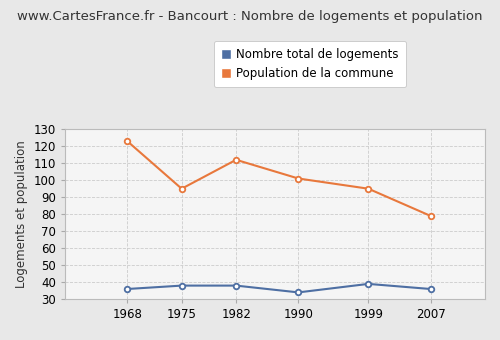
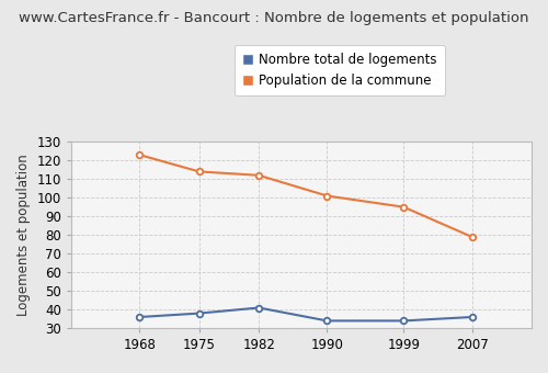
Population de la commune/1975: 95 -> 114
Nombre total de logements/1982: 38 -> 41
Nombre total de logements/1999: 39 -> 34
